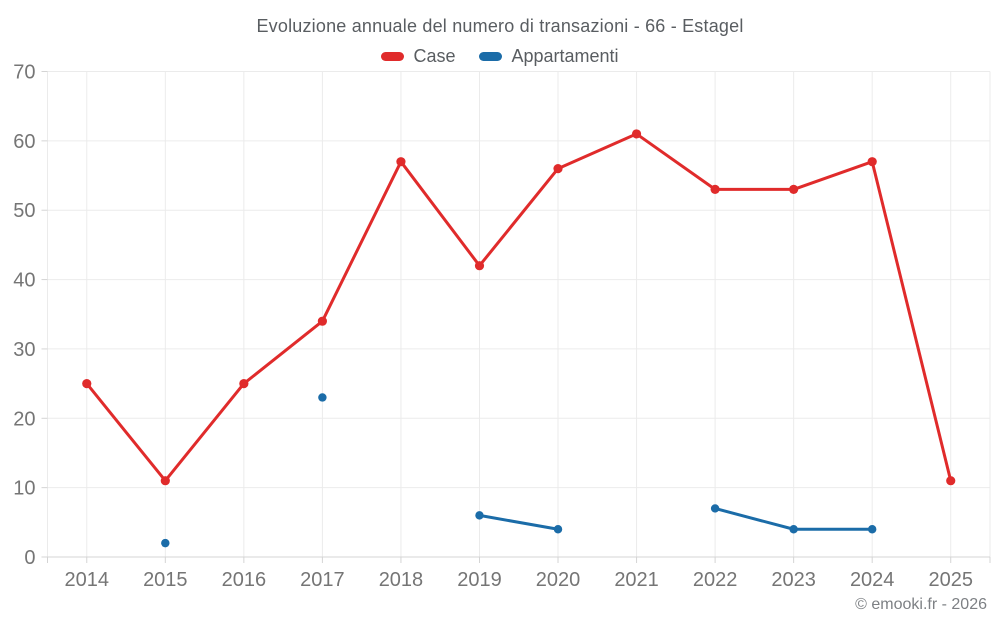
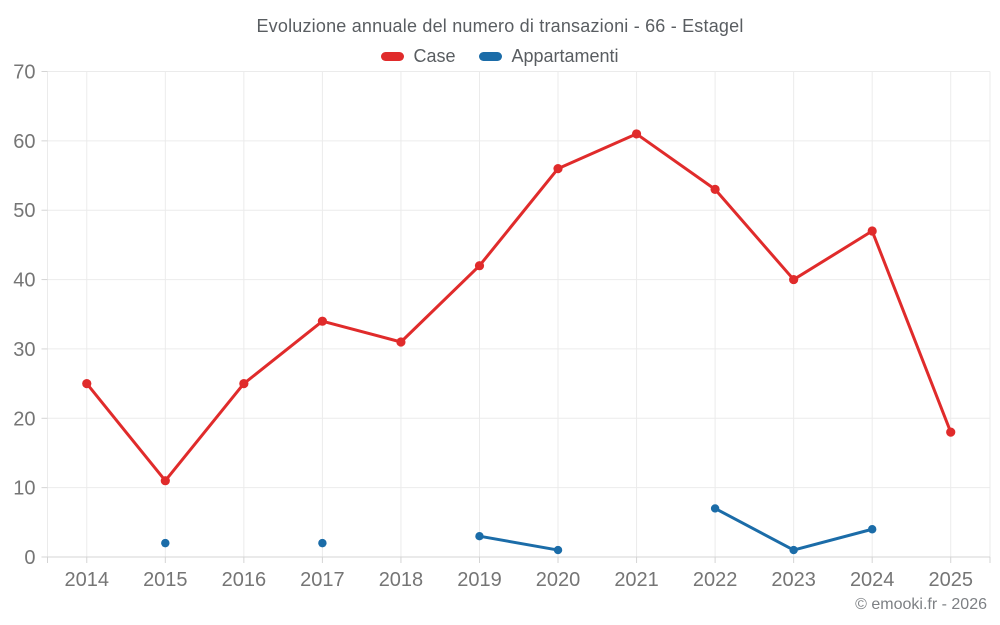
Appartamenti/2017: 23 -> 2
Case/2018: 57 -> 31
Appartamenti/2019: 6 -> 3
Appartamenti/2020: 4 -> 1
Case/2023: 53 -> 40
Appartamenti/2023: 4 -> 1
Case/2024: 57 -> 47
Case/2025: 11 -> 18
